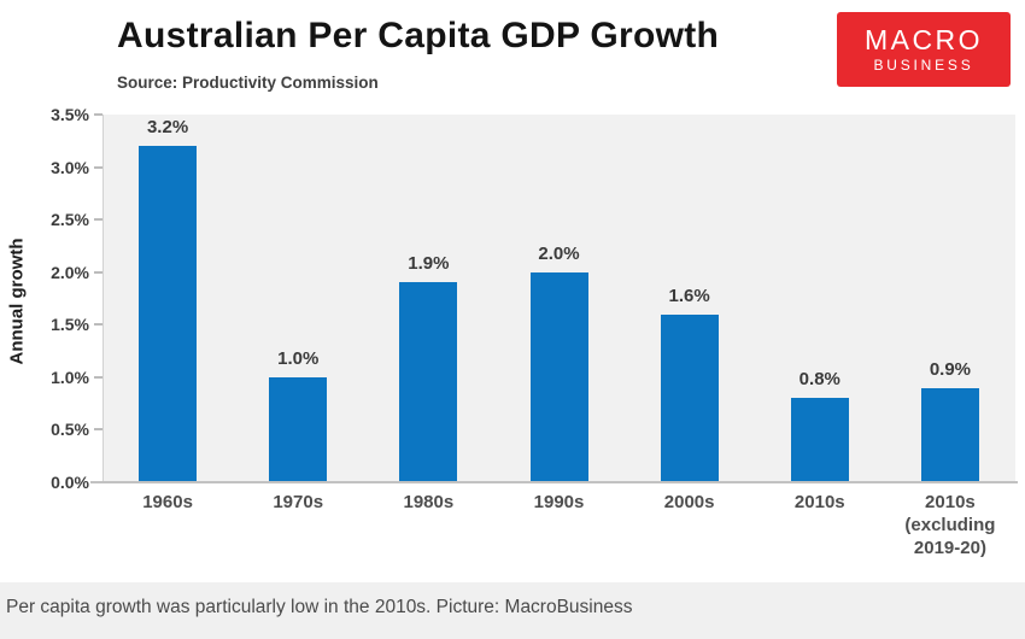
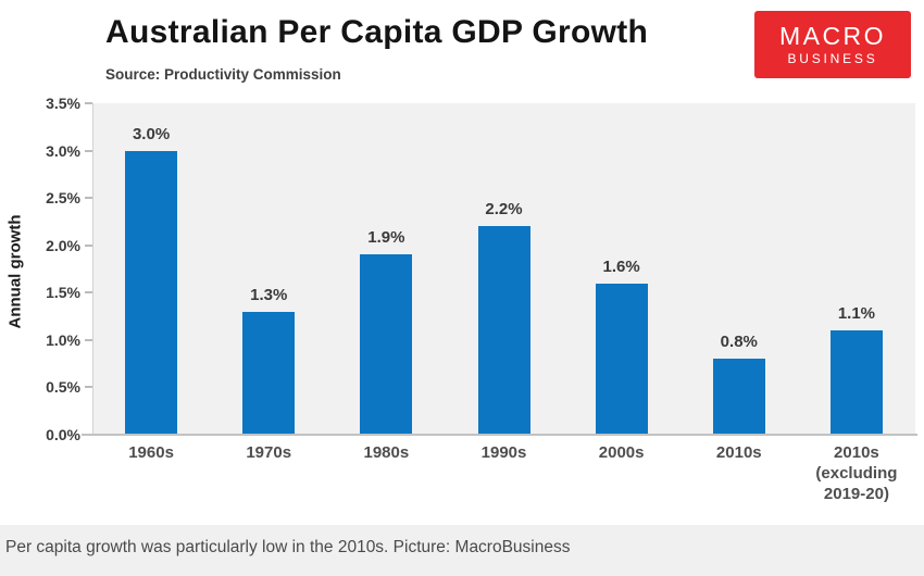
1960s: 3.2% -> 3.0%
1970s: 1.0% -> 1.3%
1990s: 2.0% -> 2.2%
2010s (excluding 2019-20): 0.9% -> 1.1%
